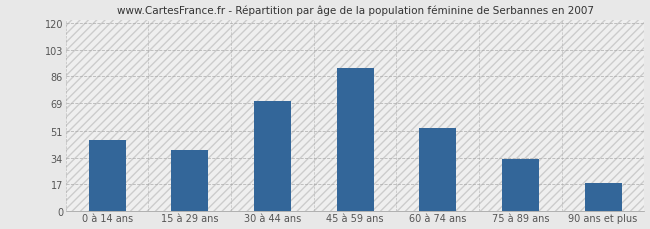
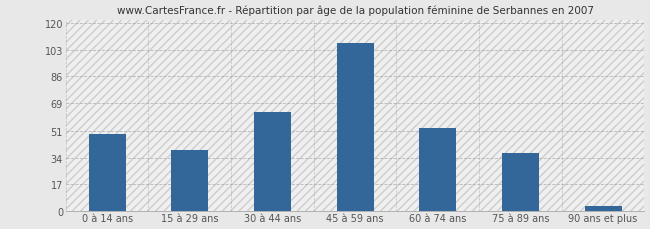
0 à 14 ans: 45 -> 49
30 à 44 ans: 70 -> 63
45 à 59 ans: 91 -> 107
75 à 89 ans: 33 -> 37
90 ans et plus: 18 -> 3
